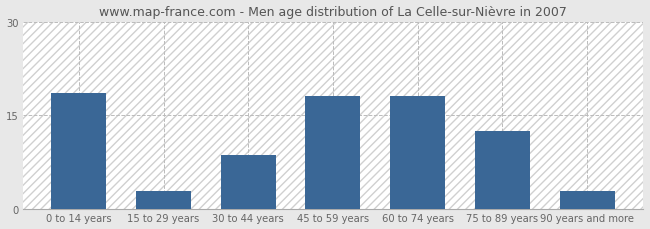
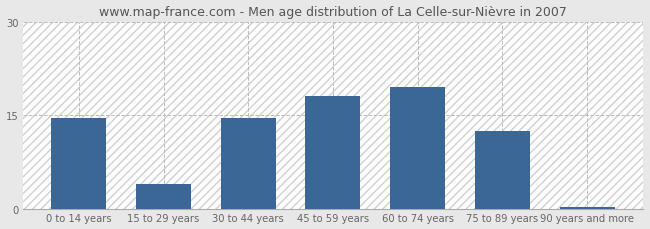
0 to 14 years: 18.6 -> 14.5
15 to 29 years: 2.8 -> 4.0
30 to 44 years: 8.6 -> 14.5
60 to 74 years: 18.0 -> 19.5
90 years and more: 2.8 -> 0.3
